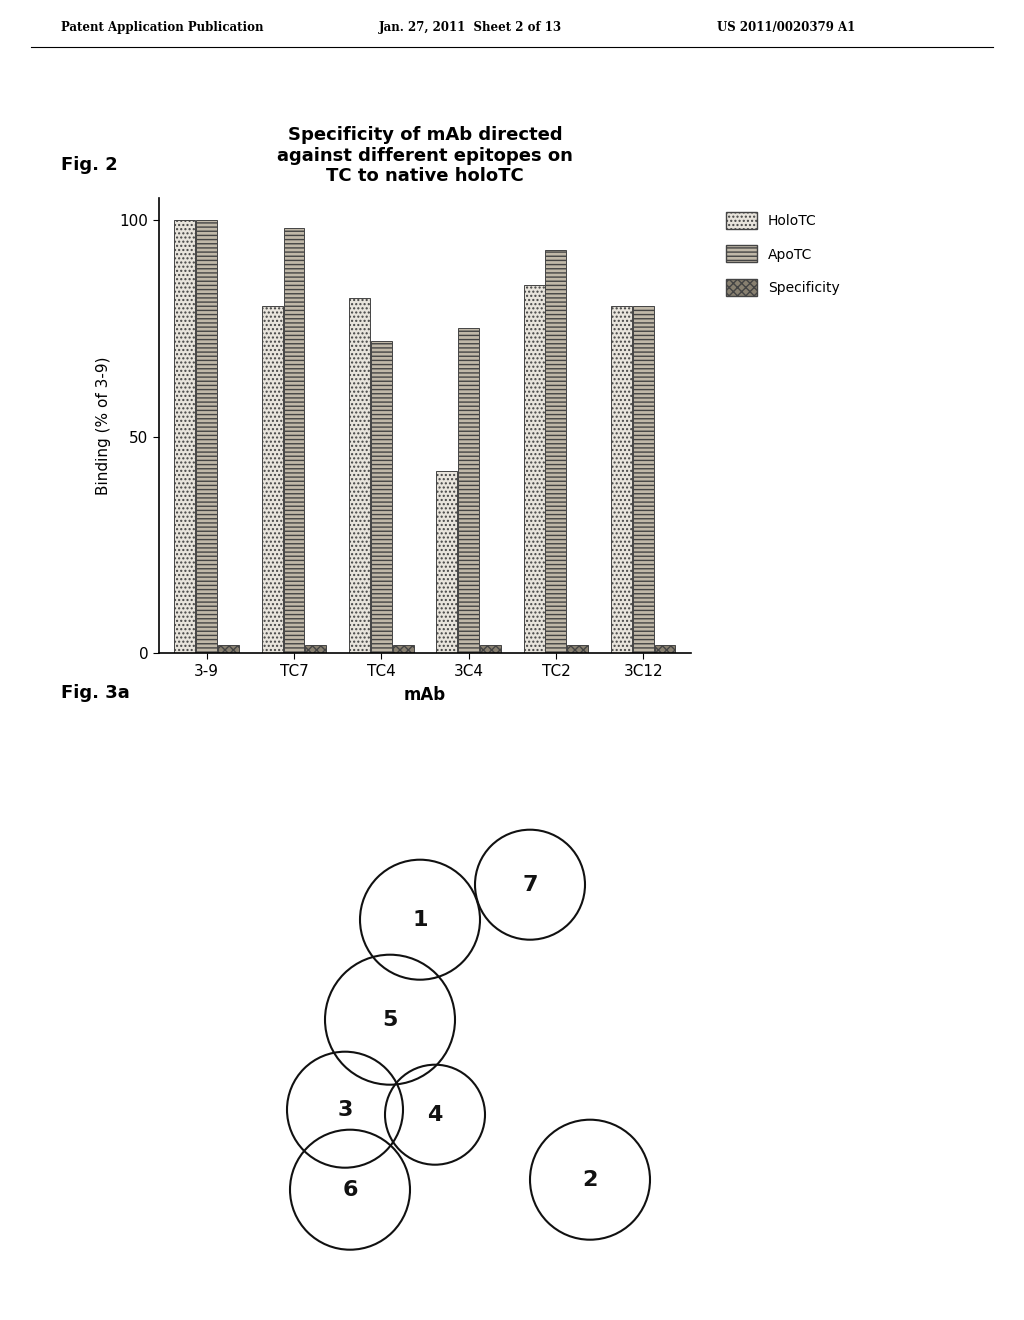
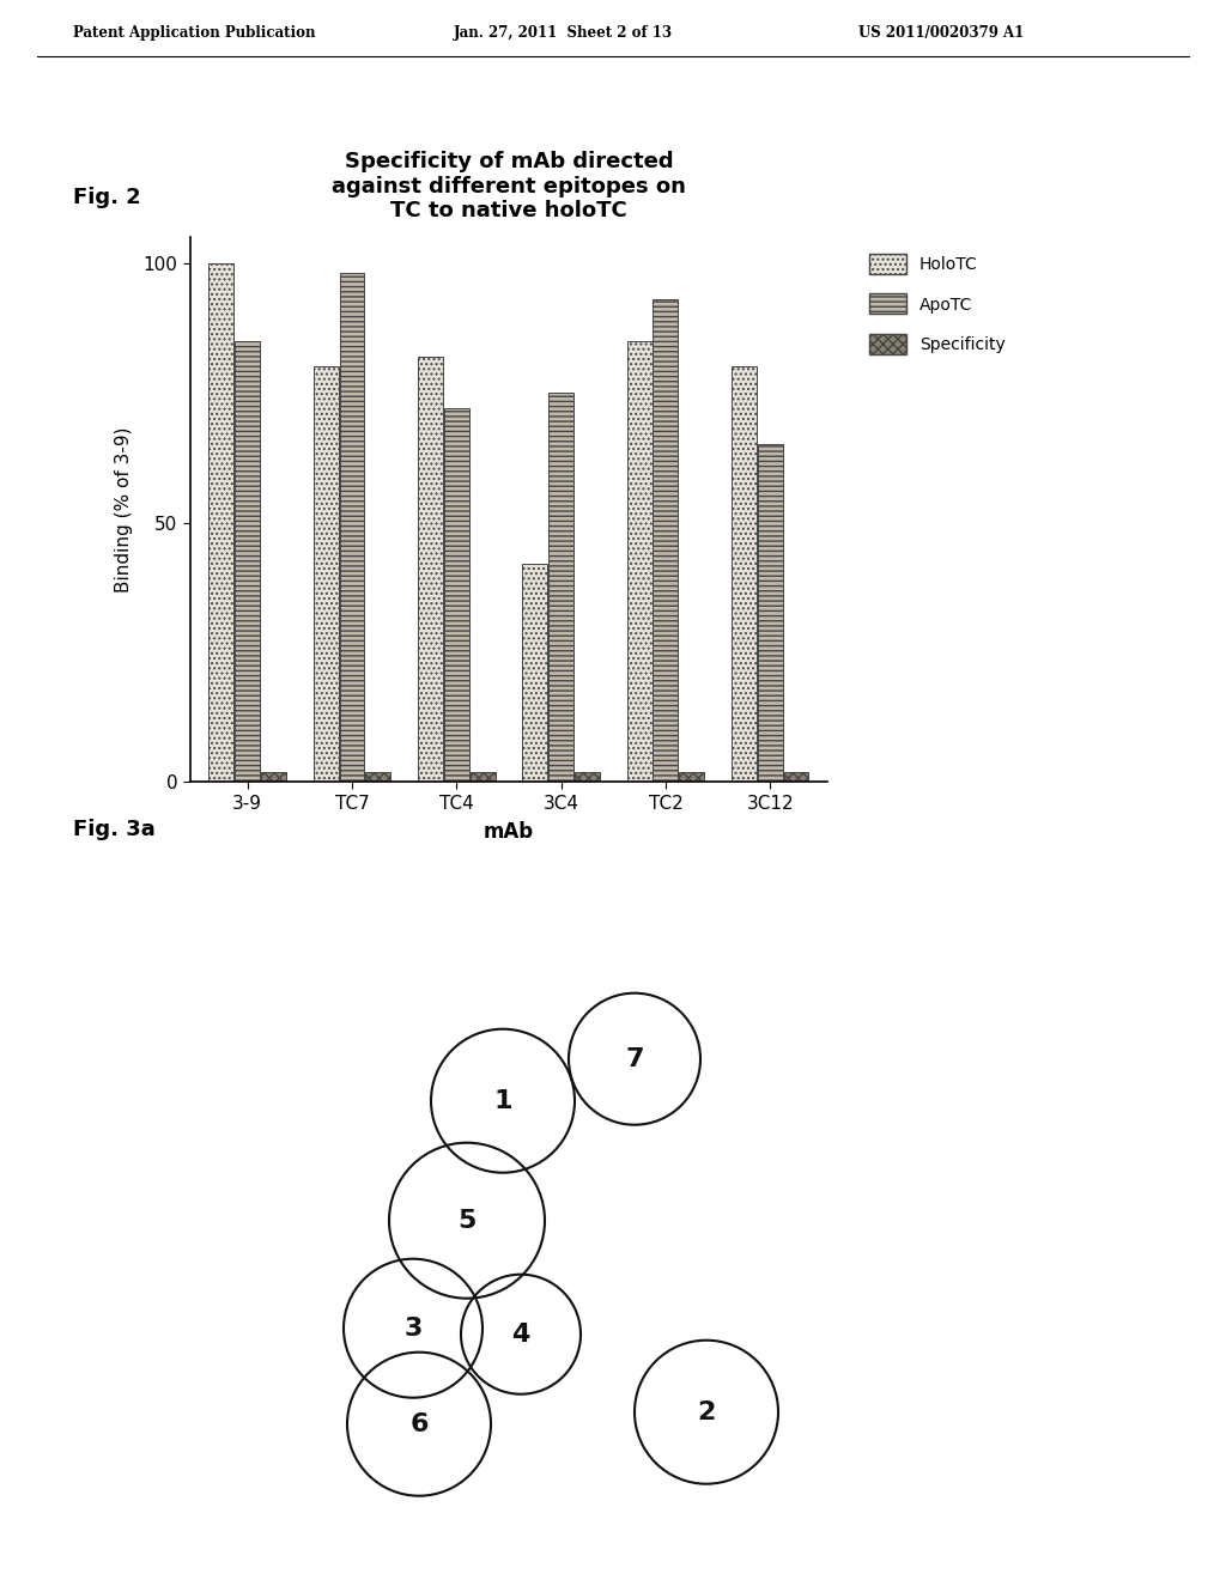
ApoTC/3-9: 100 -> 85
ApoTC/3C12: 80 -> 65
